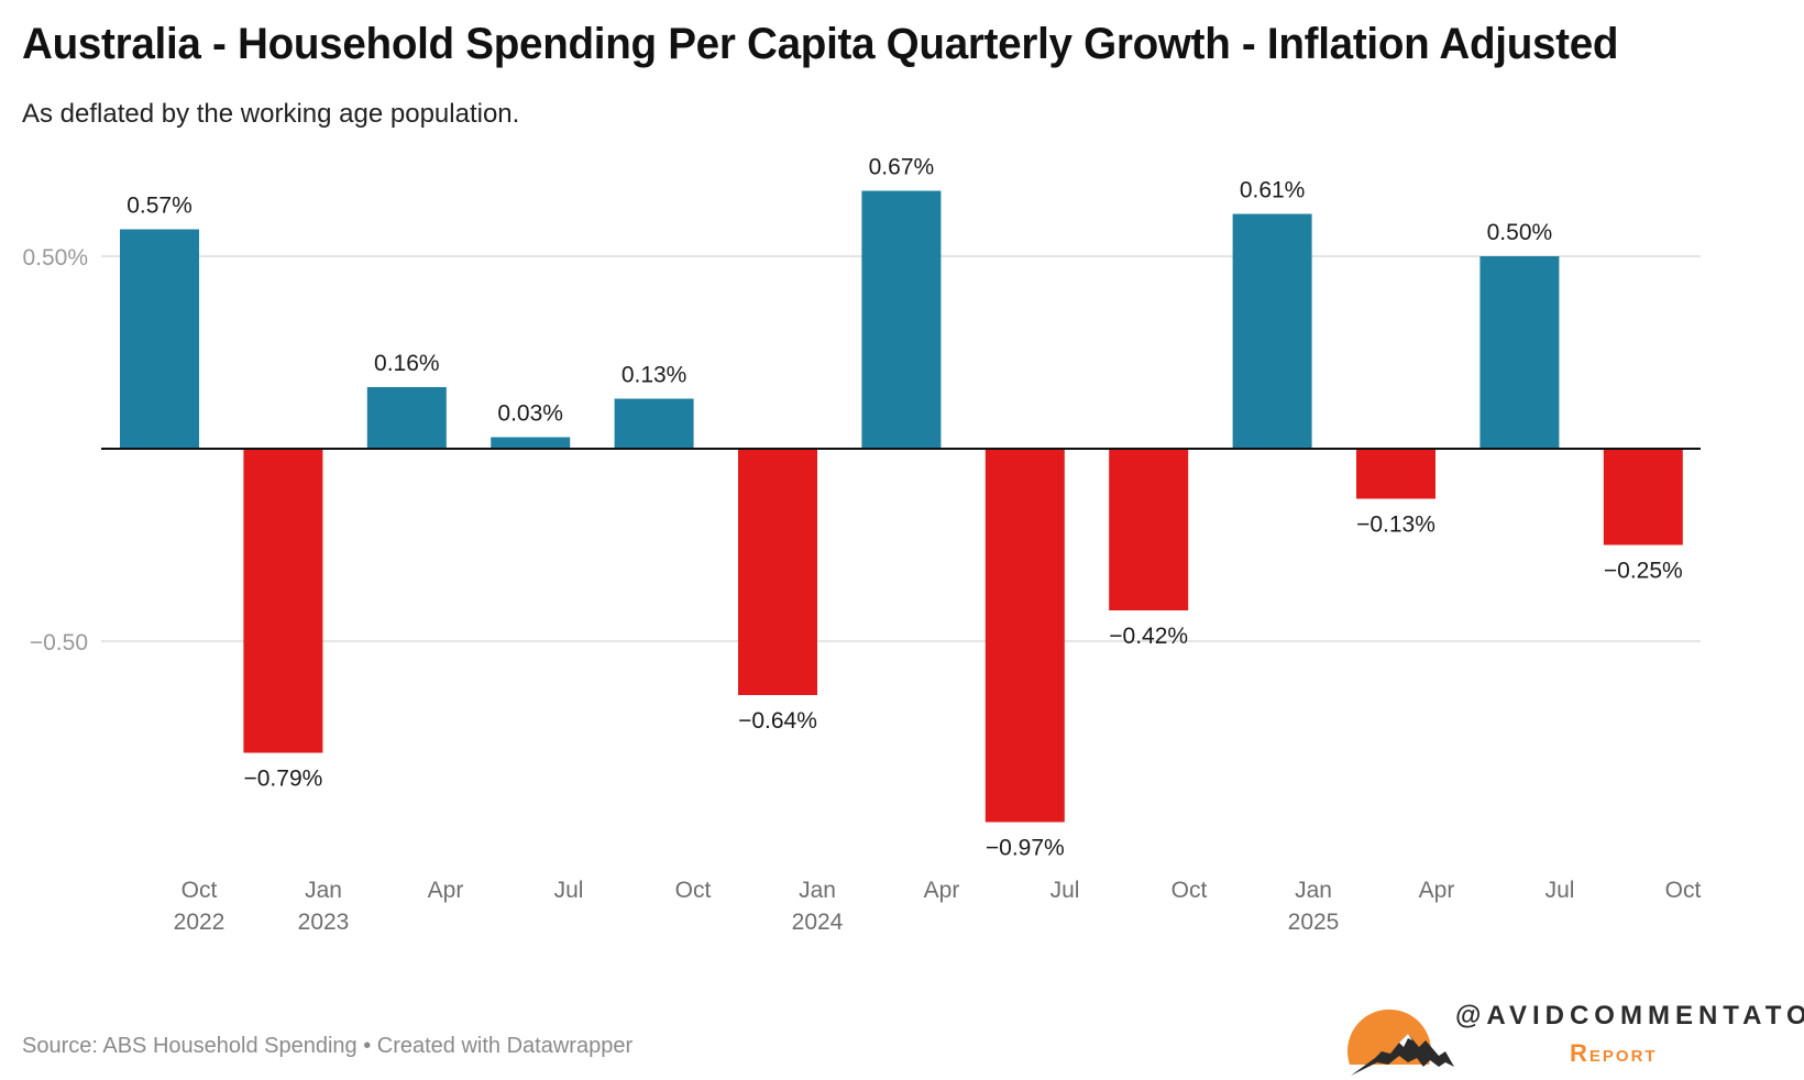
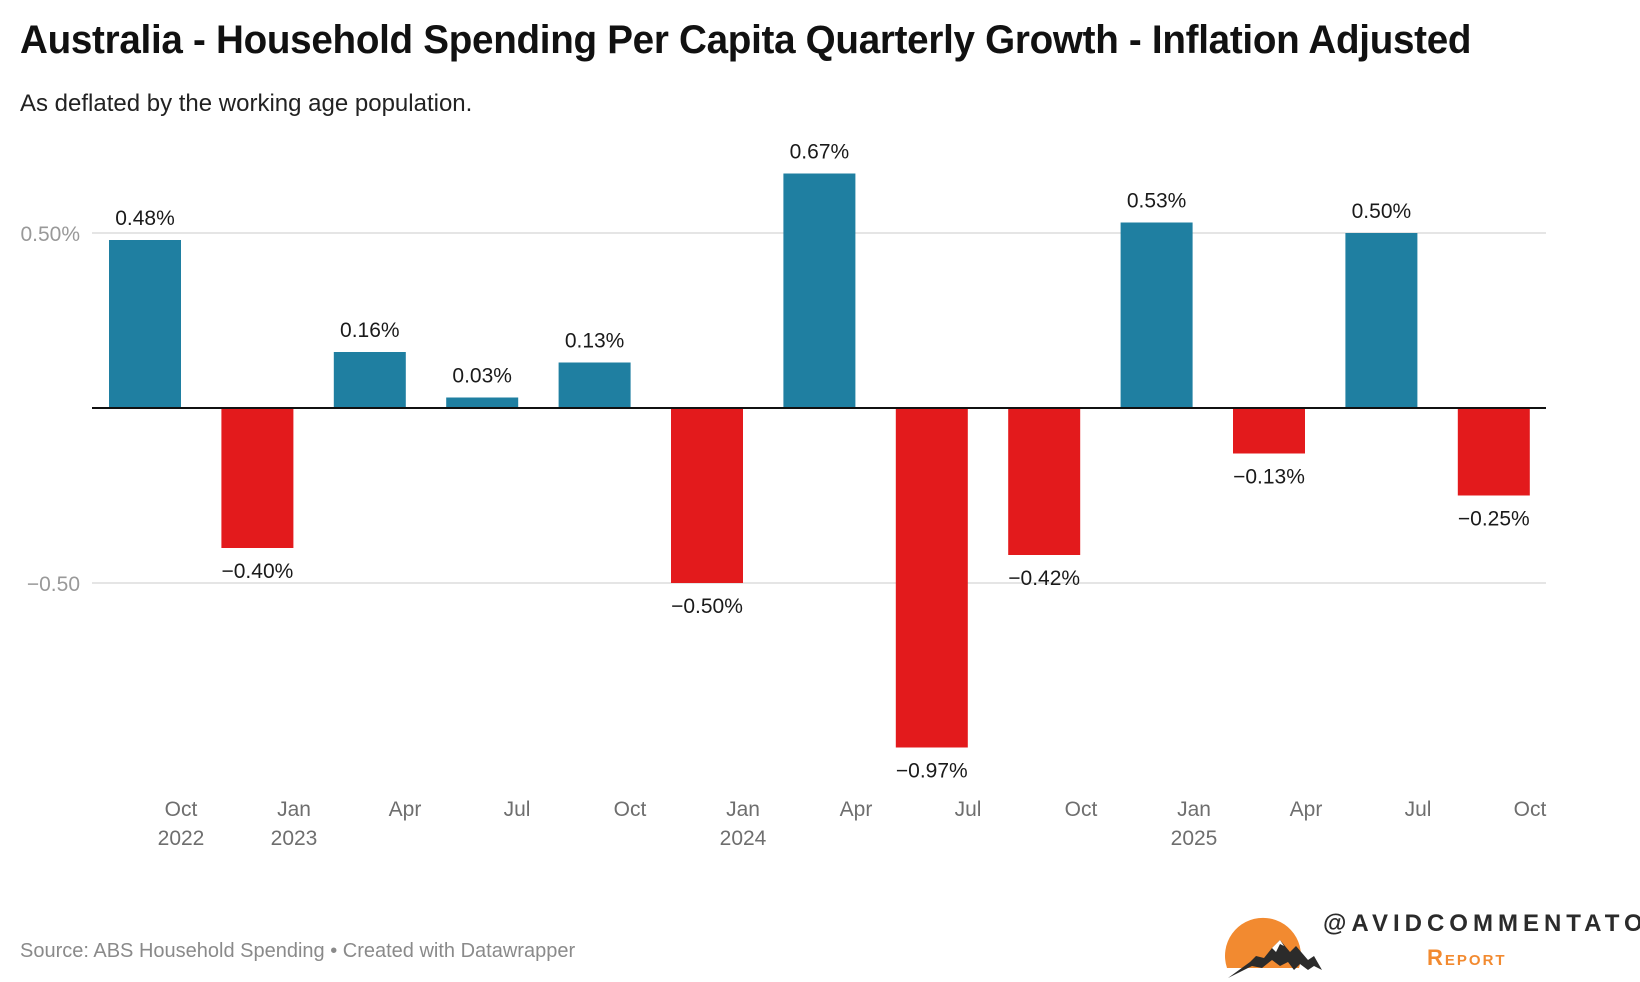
Oct 2022: 0.57% -> 0.48%
Jan 2023: −0.79% -> −0.40%
Jan 2024: −0.64% -> −0.50%
Jan 2025: 0.61% -> 0.53%
